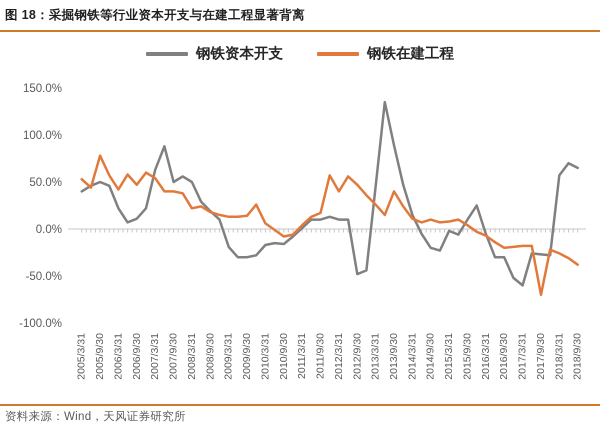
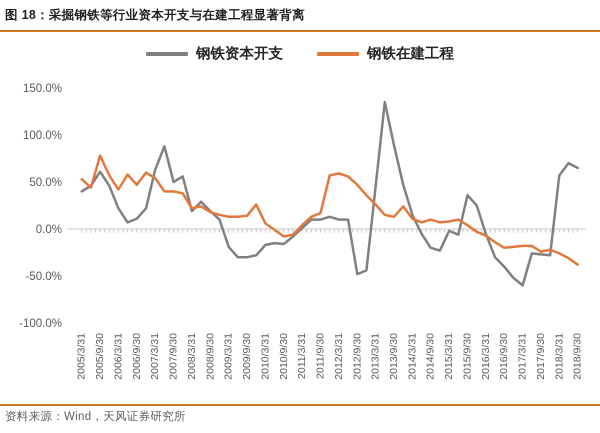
钢铁资本开支/2005/9/30: 50% -> 60%
钢铁资本开支/2008/3/31: 50% -> 20%
钢铁在建工程/2012/3/31: 40% -> 60%
钢铁在建工程/2013/9/30: 40% -> 10%
钢铁资本开支/2015/9/30: 10% -> 40%
钢铁资本开支/2016/9/30: -30% -> -40%
钢铁在建工程/2017/9/30: -70% -> -20%
